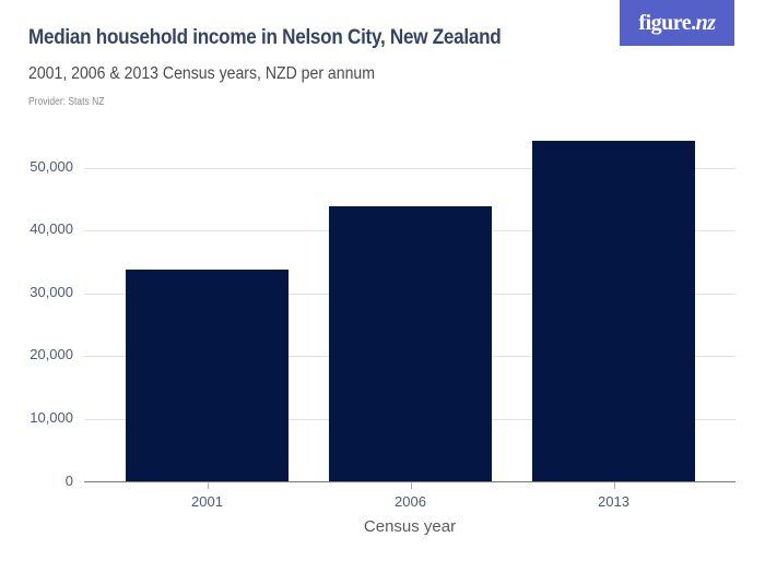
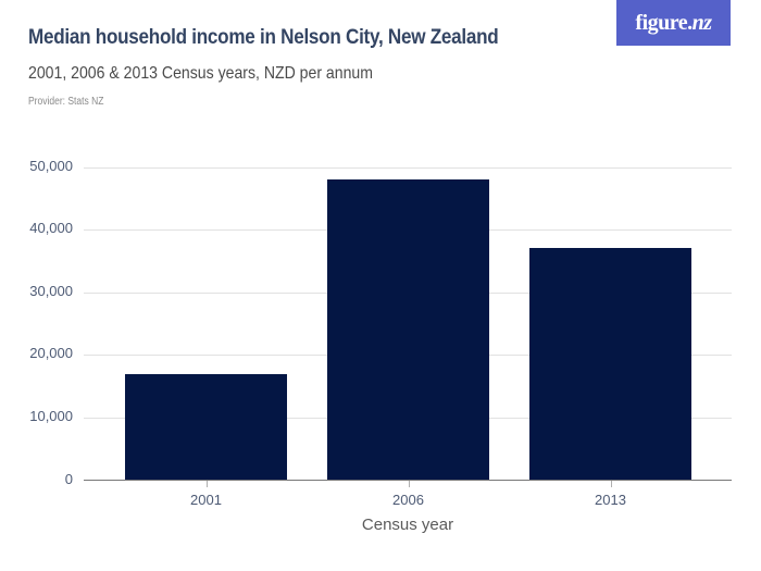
2001: 34000 -> 17000
2006: 44000 -> 48000
2013: 54000 -> 37000
